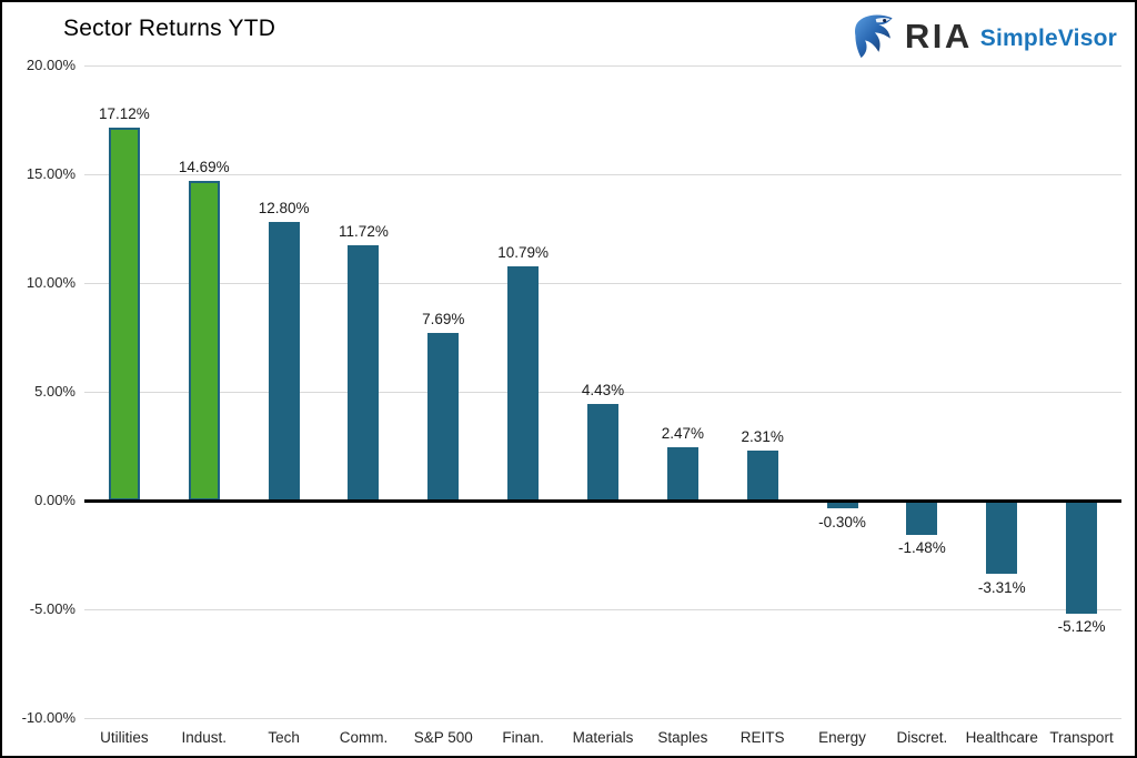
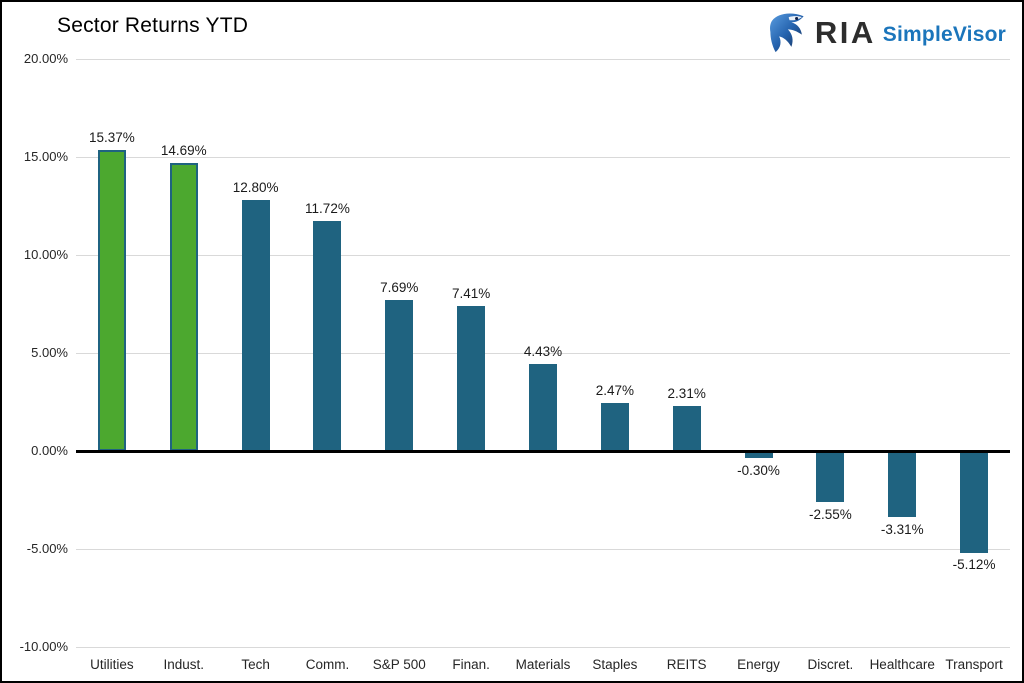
Utilities: 17.12% -> 15.37%
Finan.: 10.79% -> 7.41%
Discret.: -1.48% -> -2.55%
